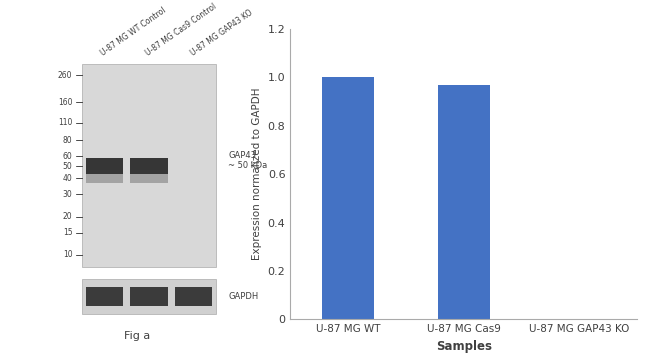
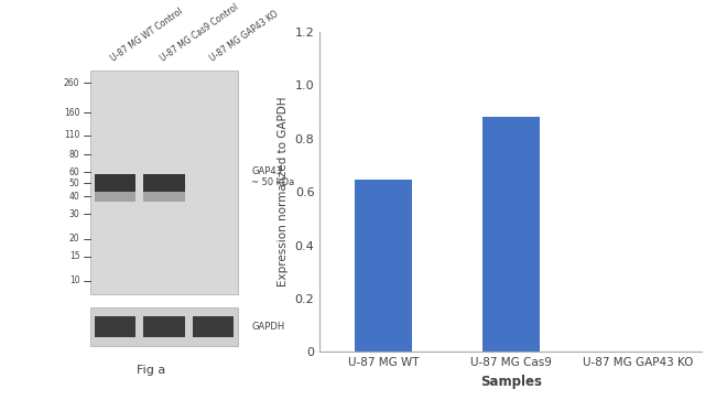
U-87 MG WT: 1.000 -> 0.645
U-87 MG Cas9: 0.967 -> 0.880
